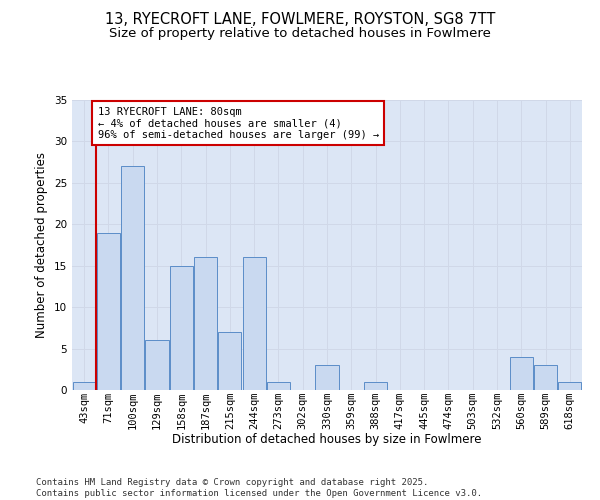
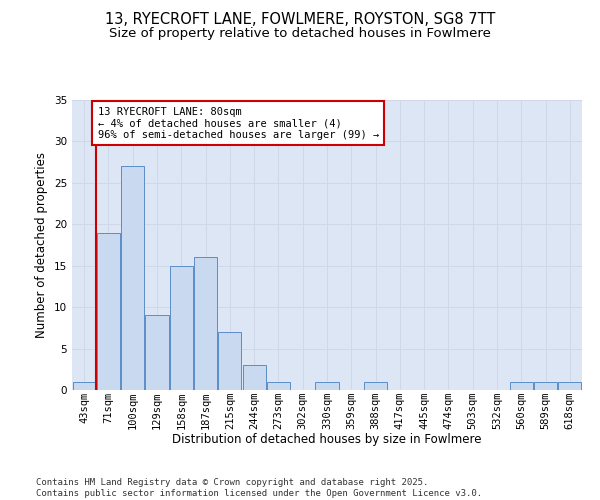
129sqm: 6 -> 9
244sqm: 16 -> 3
330sqm: 3 -> 1
560sqm: 4 -> 1
589sqm: 3 -> 1
